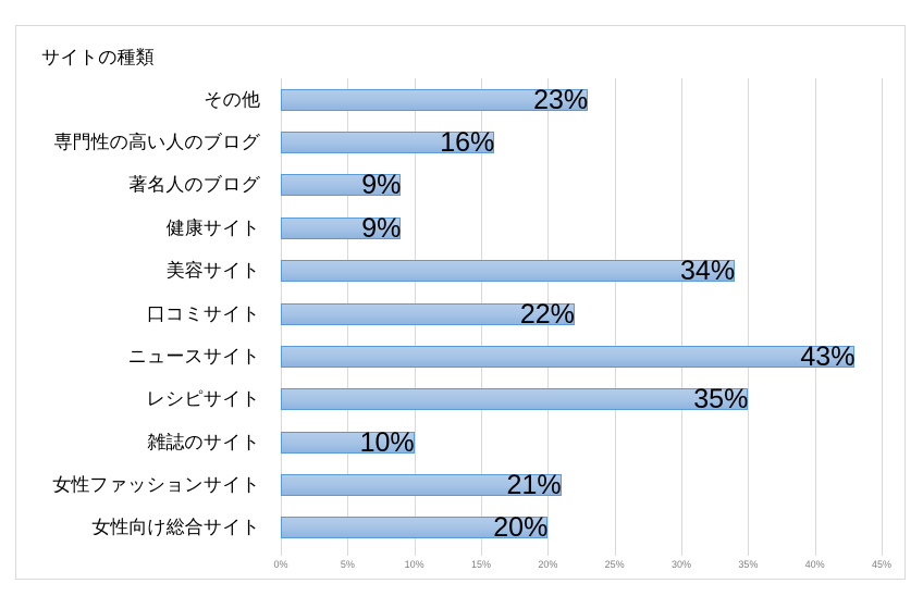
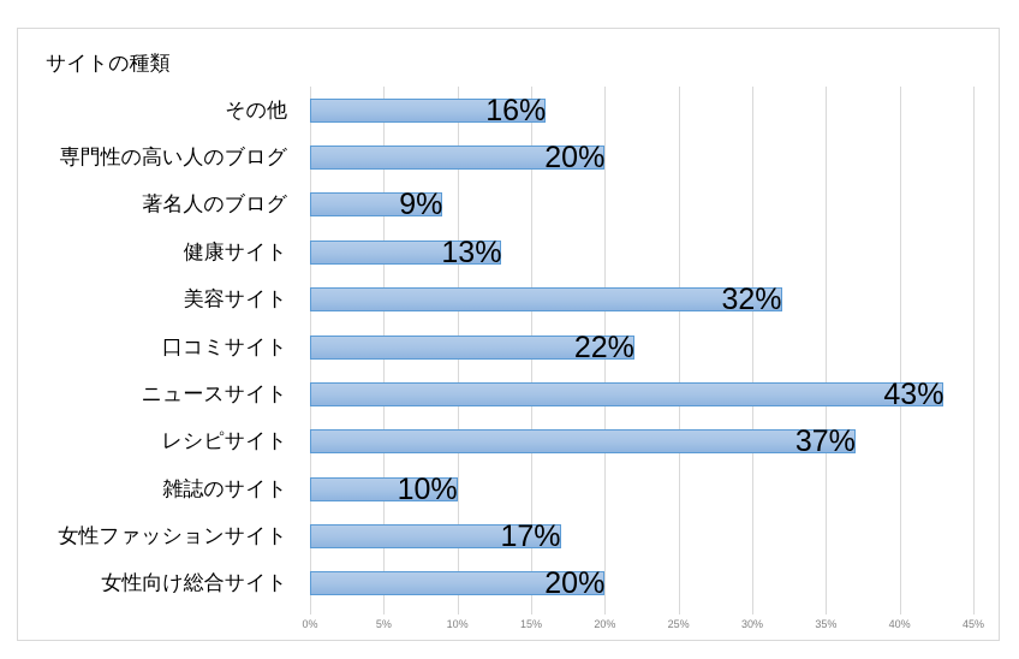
その他: 23% -> 16%
専門性の高い人のブログ: 16% -> 20%
健康サイト: 9% -> 13%
美容サイト: 34% -> 32%
レシピサイト: 35% -> 37%
女性ファッションサイト: 21% -> 17%
